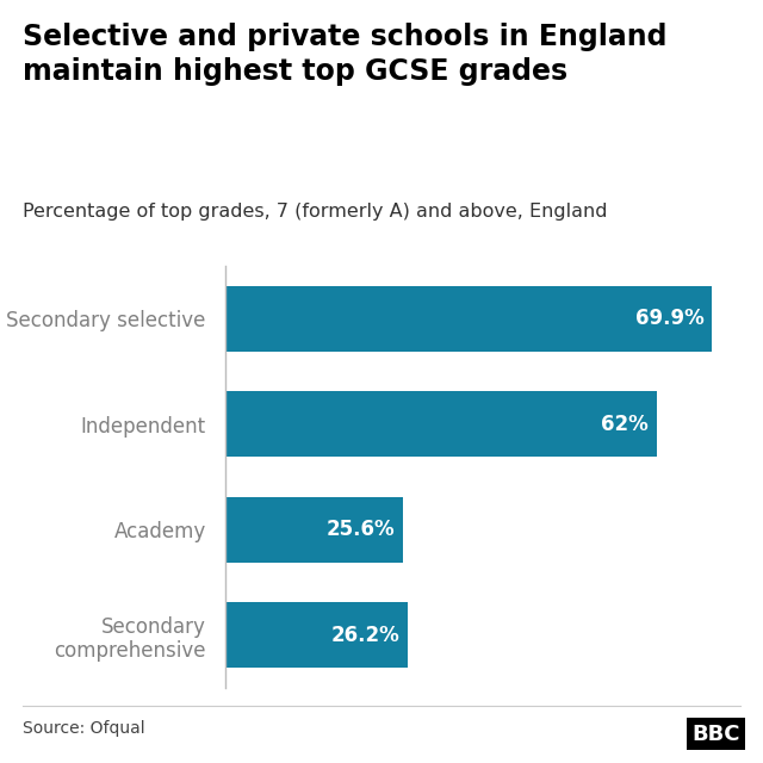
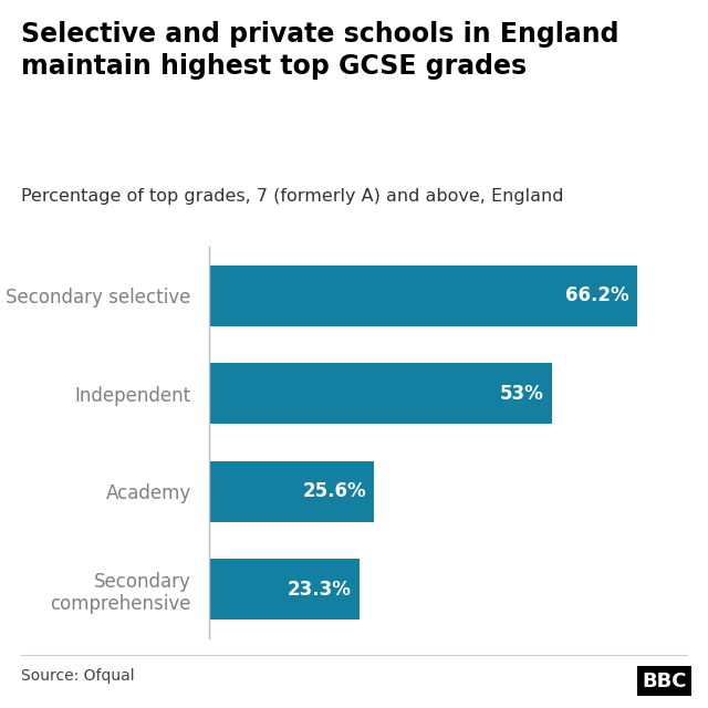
Secondary selective: 69.9% -> 66.2%
Independent: 62% -> 53%
Secondary comprehensive: 26.2% -> 23.3%
